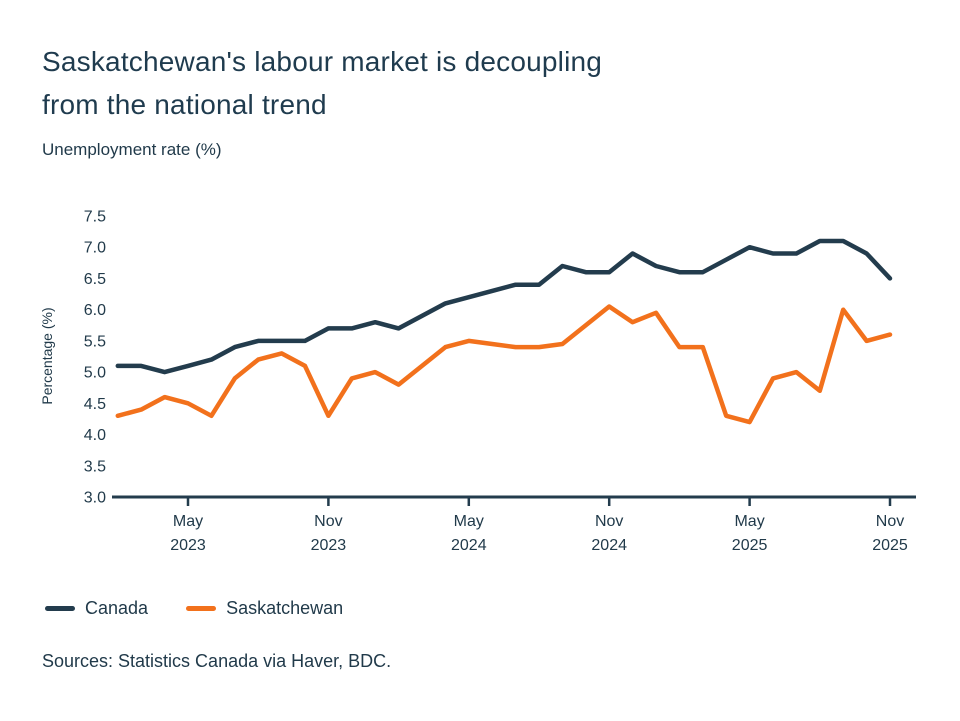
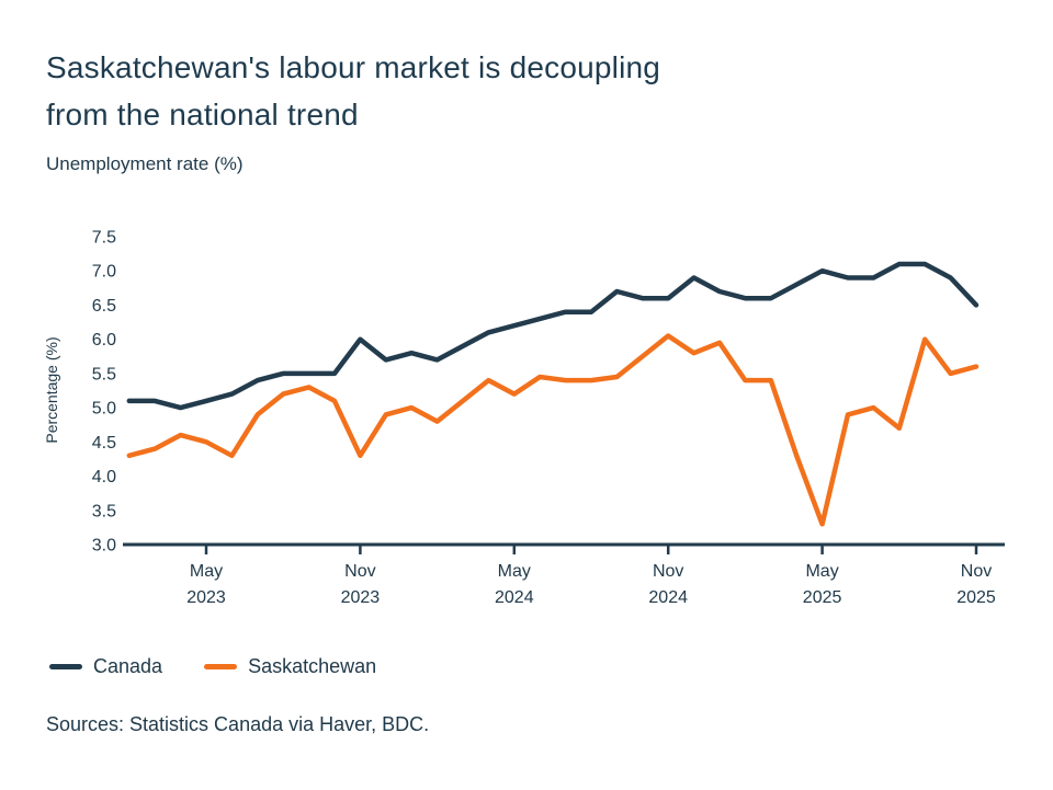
Canada/Nov 2023: 5.7 -> 6.0
Saskatchewan/May 2024: 5.5 -> 5.2
Saskatchewan/May 2025: 4.2 -> 3.3
